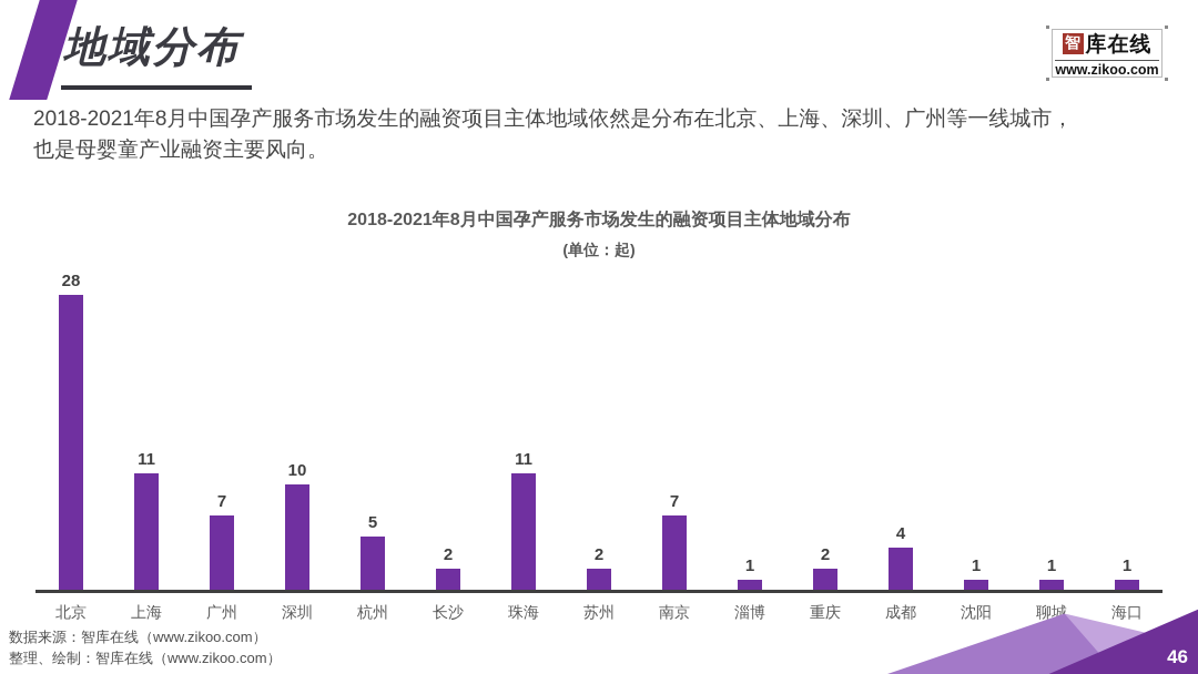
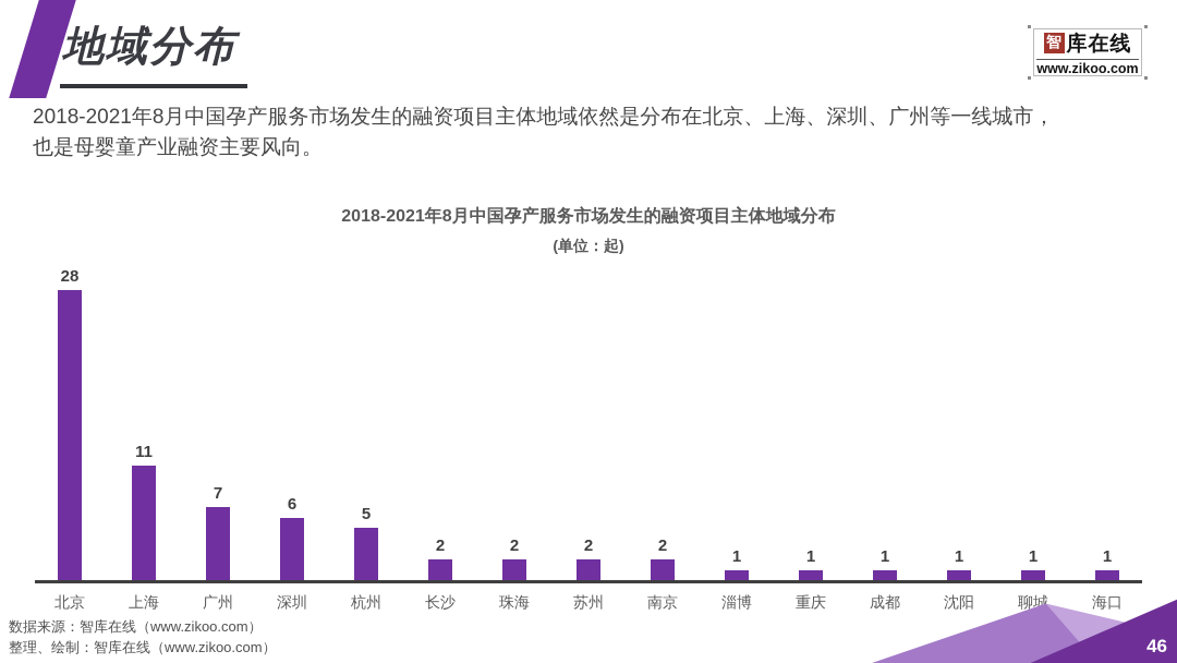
深圳: 10 -> 6
珠海: 11 -> 2
南京: 7 -> 2
重庆: 2 -> 1
成都: 4 -> 1
